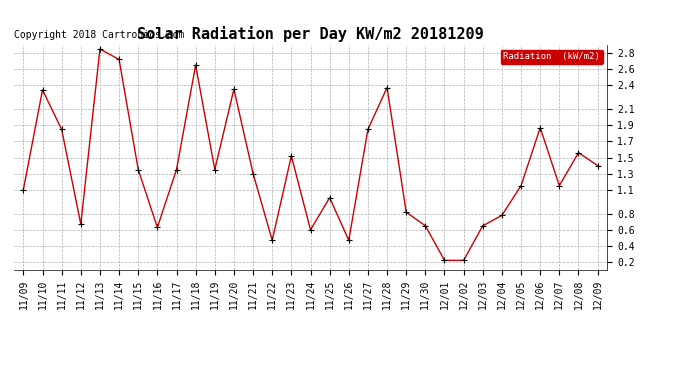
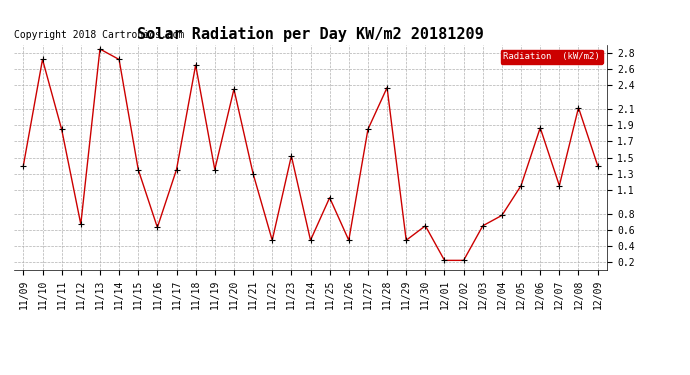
11/09: 1.10 -> 1.40
11/10: 2.34 -> 2.72
11/24: 0.60 -> 0.47
11/29: 0.82 -> 0.47
12/08: 1.56 -> 2.12
